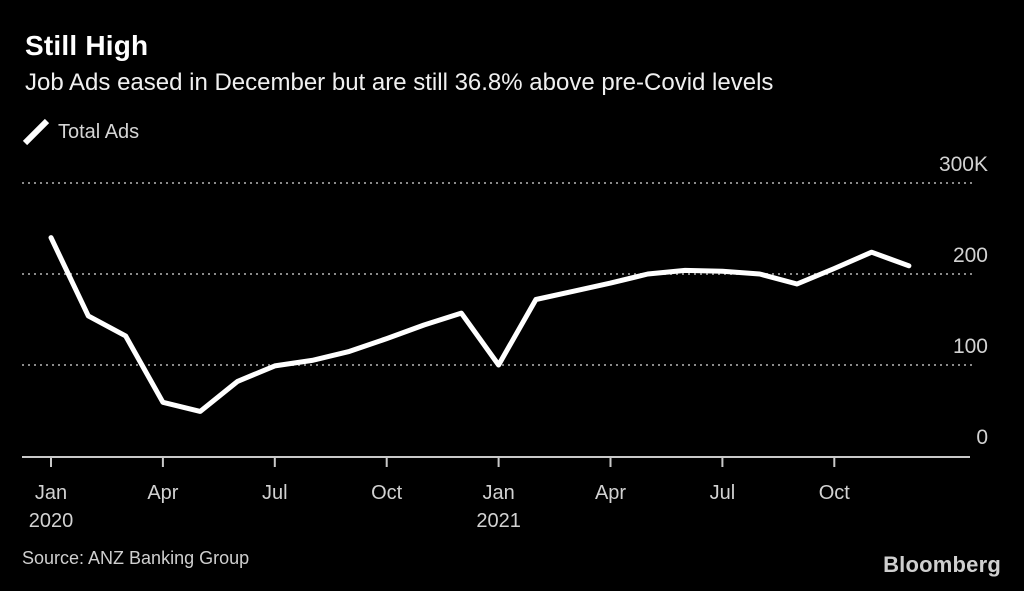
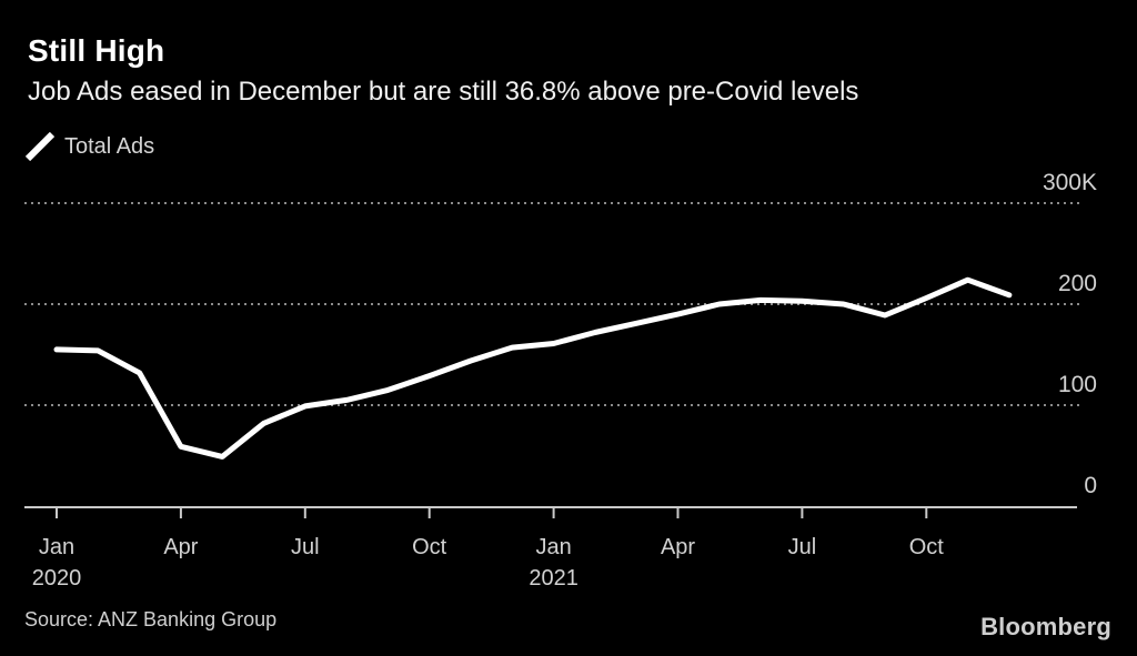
Jan 2020: 240K -> 160K
Jan 2021: 100K -> 160K
